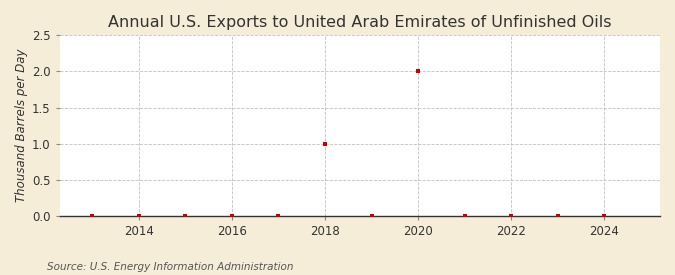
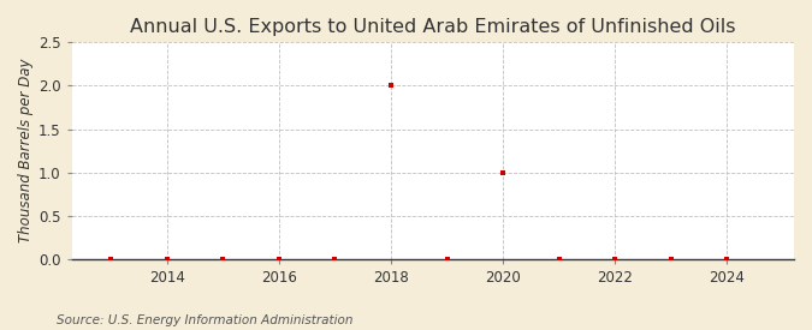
2018: 1 -> 2
2020: 2 -> 1
